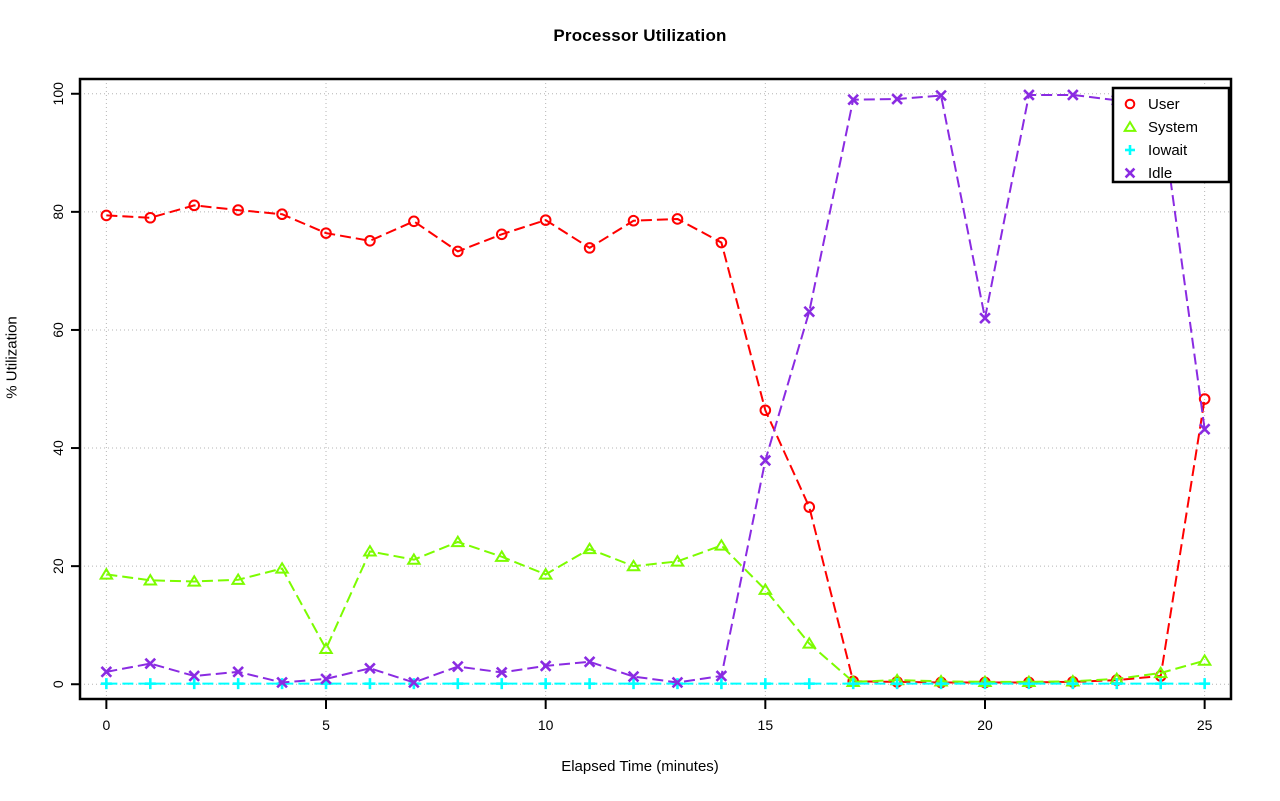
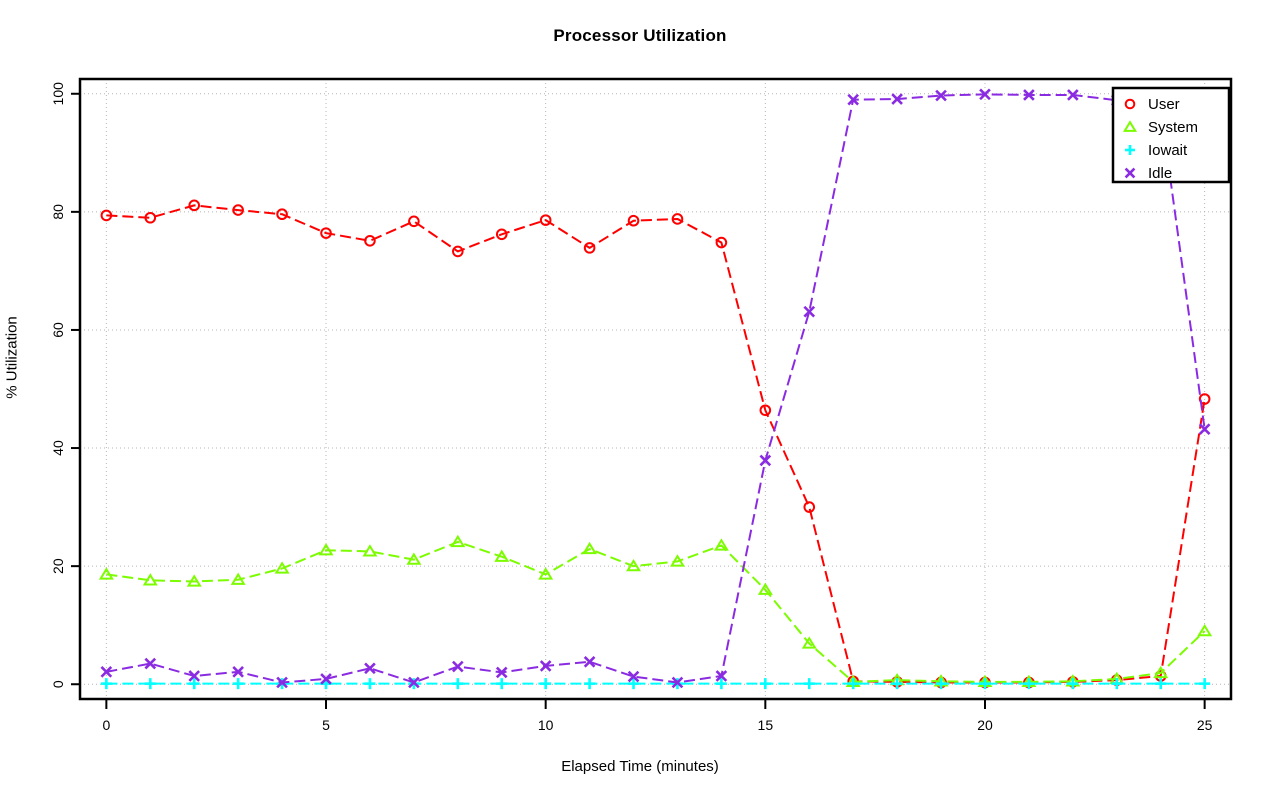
System/5: 6 -> 23
Idle/20: 62 -> 100
System/25: 4 -> 9
